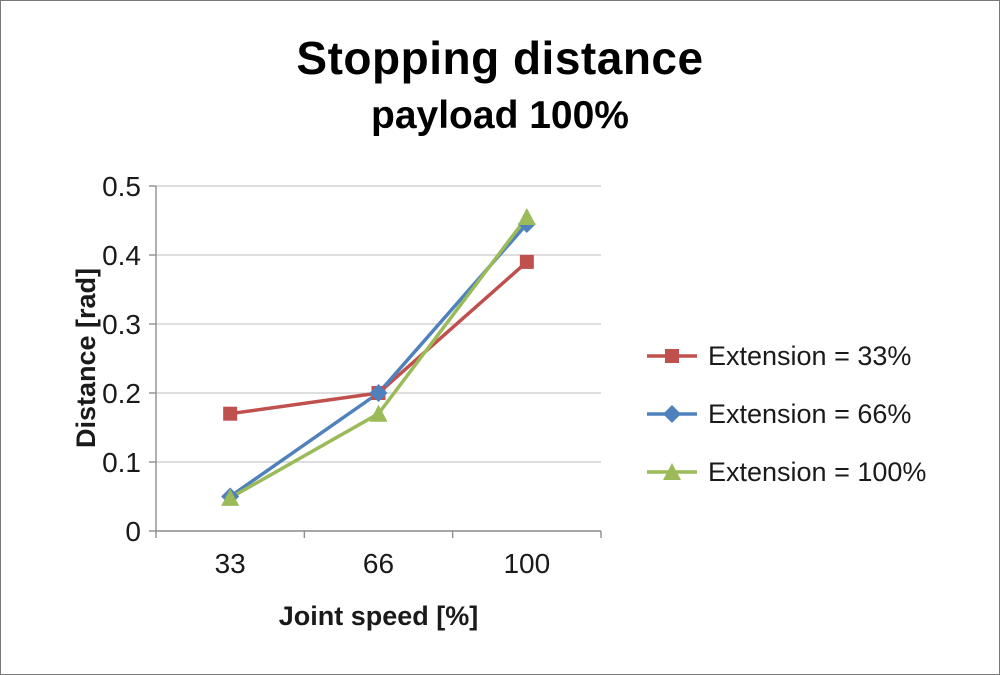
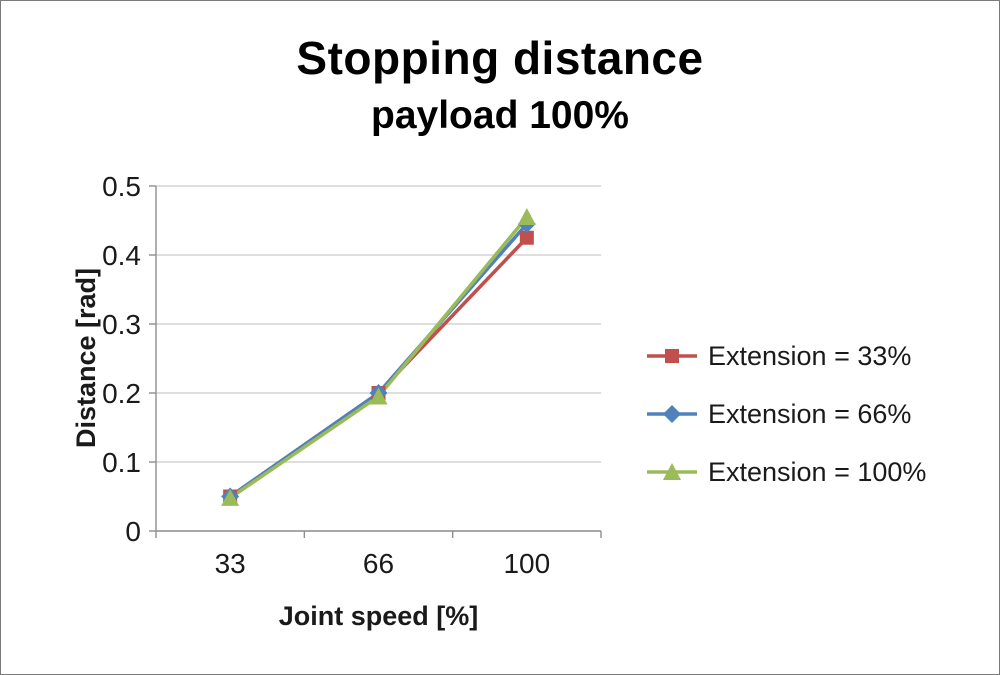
Extension = 33%/33: 0.17 -> 0.05
Extension = 100%/66: 0.17 -> 0.20
Extension = 33%/100: 0.39 -> 0.42
